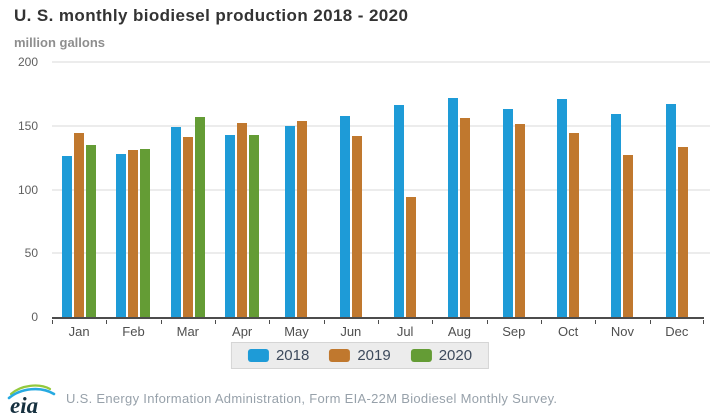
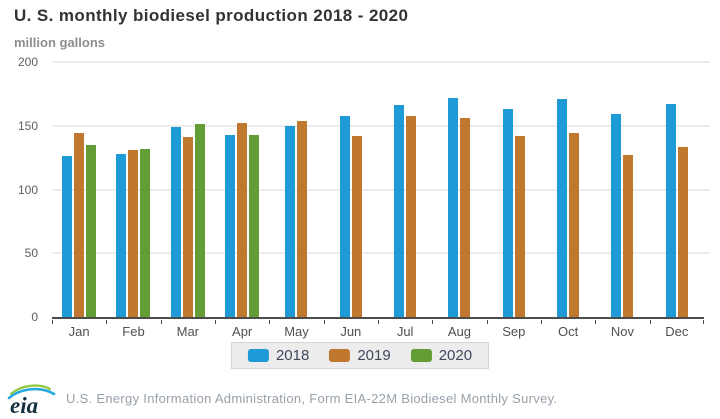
2020/Mar: 157 -> 151
2019/Jul: 94 -> 158
2019/Sep: 151 -> 142
